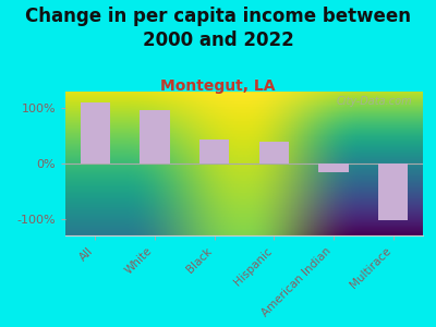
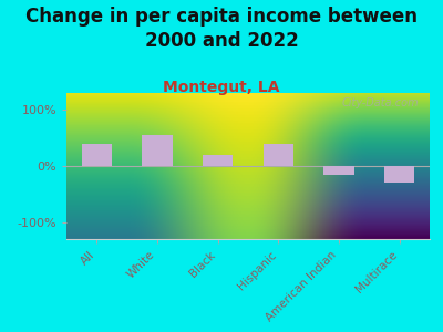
All: 110% -> 40%
White: 96% -> 55%
Black: 44% -> 20%
Multirace: -102% -> -30%
